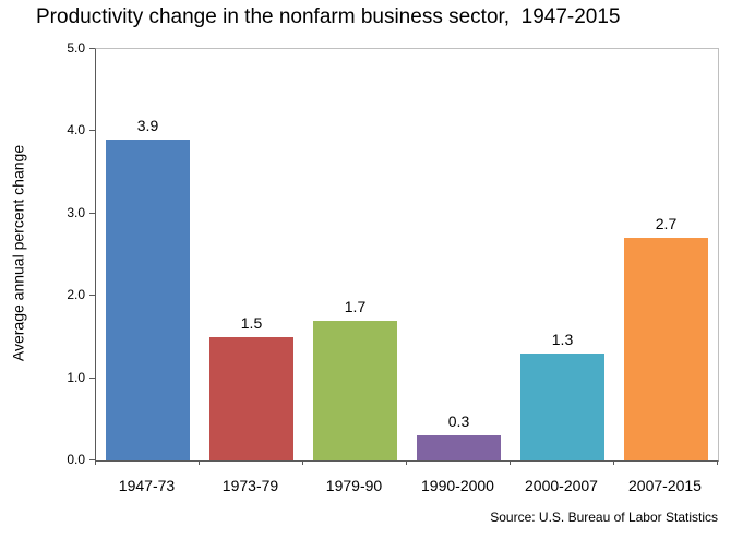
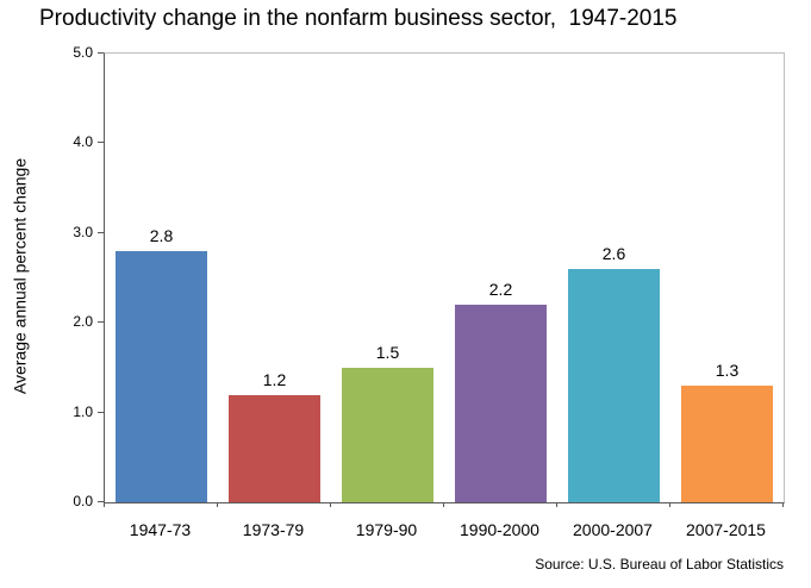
1947-73: 3.9 -> 2.8
1973-79: 1.5 -> 1.2
1979-90: 1.7 -> 1.5
1990-2000: 0.3 -> 2.2
2000-2007: 1.3 -> 2.6
2007-2015: 2.7 -> 1.3
